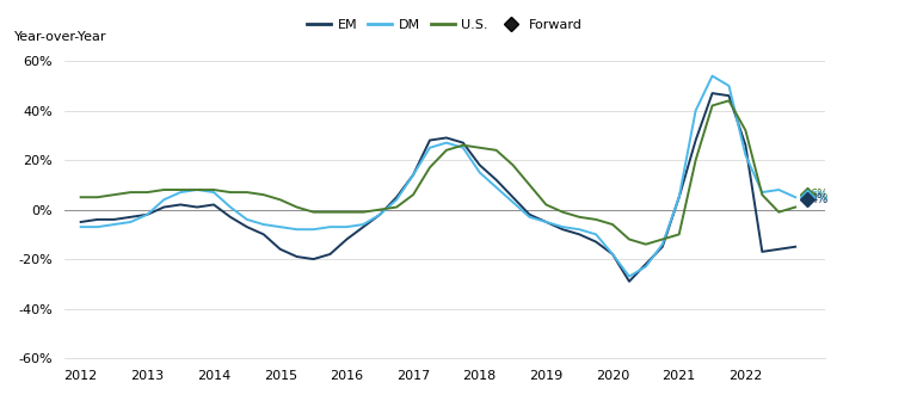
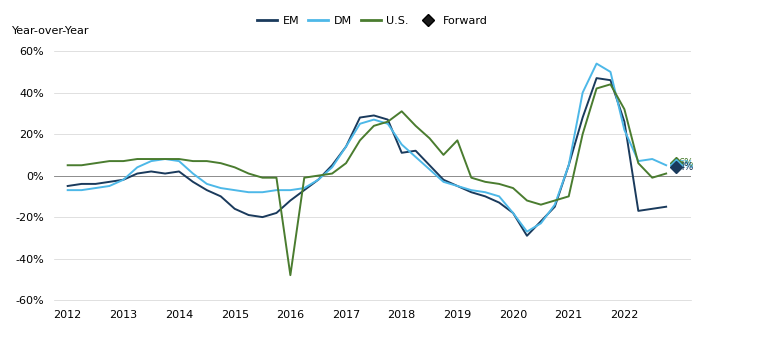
U.S./2016: -1% -> -48%
EM/2018: 18% -> 11%
U.S./2018: 25% -> 31%
U.S./2019: 2% -> 17%
